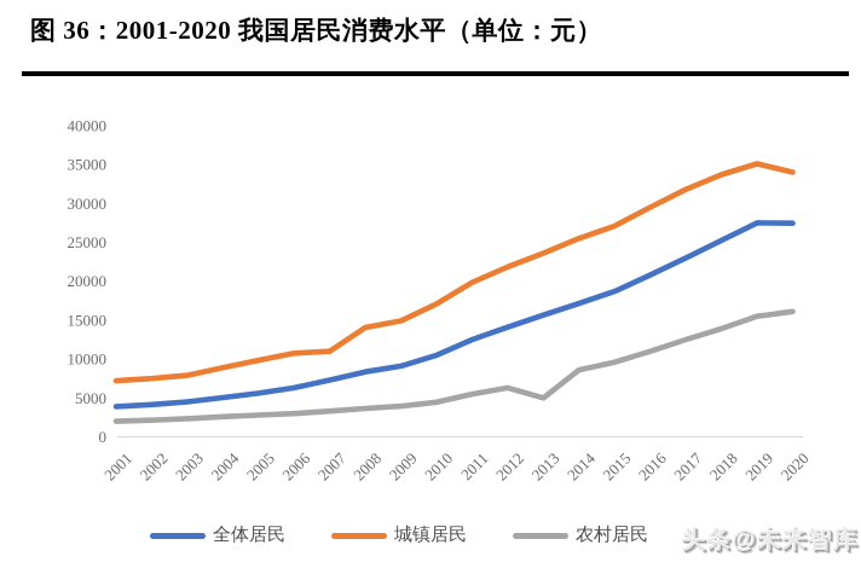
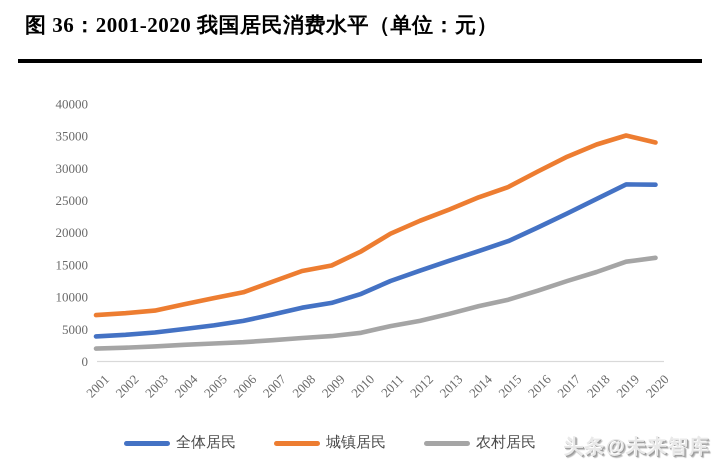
城镇居民/2007: 11000 -> 12000
农村居民/2013: 5000 -> 7000
